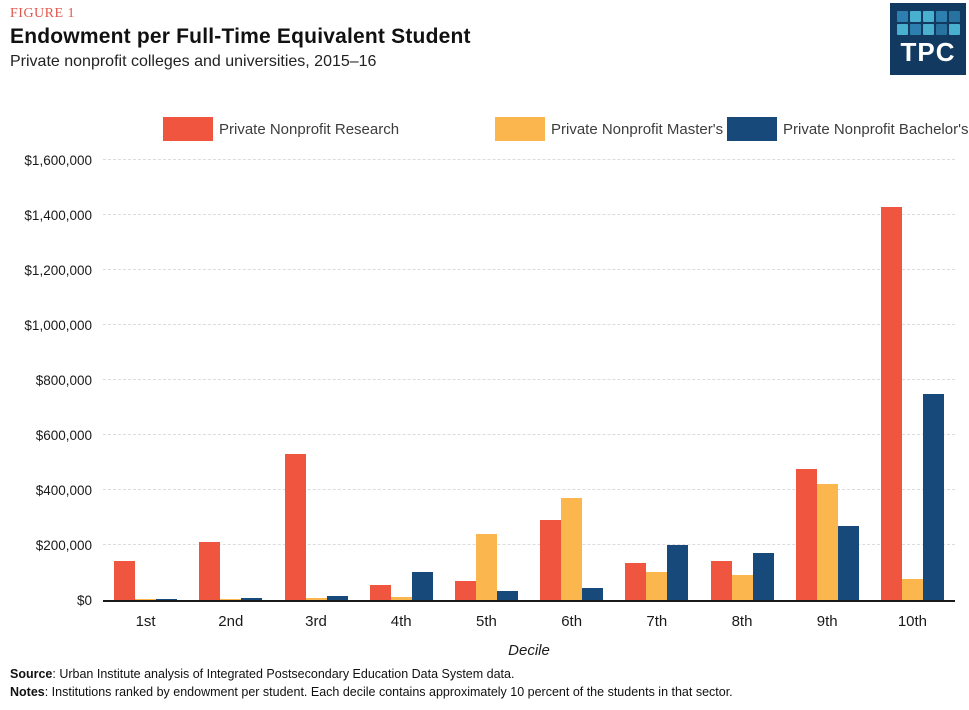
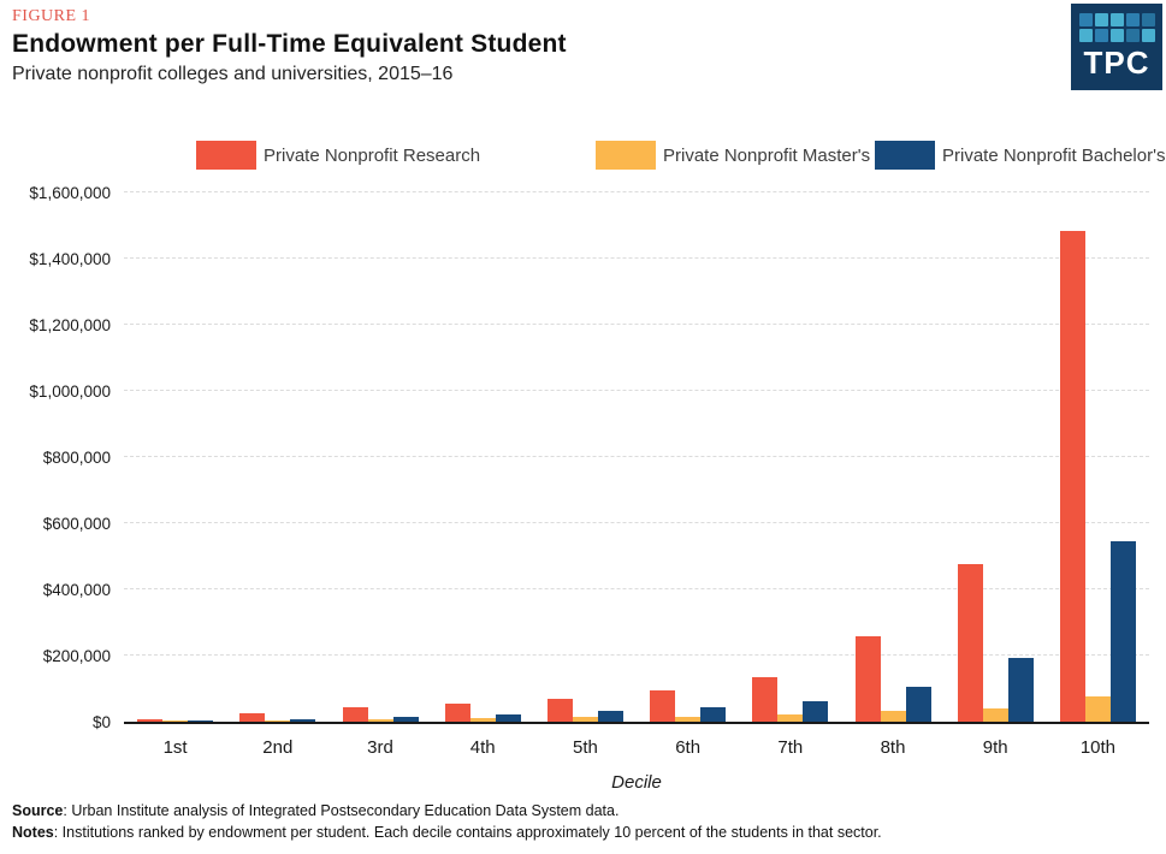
Private Nonprofit Research/1st: $140000 -> $10000
Private Nonprofit Research/2nd: $210000 -> $20000
Private Nonprofit Research/3rd: $530000 -> $40000
Private Nonprofit Bachelor's/4th: $100000 -> $20000
Private Nonprofit Master's/5th: $240000 -> $10000
Private Nonprofit Research/6th: $290000 -> $90000
Private Nonprofit Master's/6th: $370000 -> $20000
Private Nonprofit Master's/7th: $100000 -> $20000
Private Nonprofit Bachelor's/7th: $200000 -> $60000
Private Nonprofit Research/8th: $140000 -> $260000
Private Nonprofit Master's/8th: $90000 -> $30000
Private Nonprofit Bachelor's/8th: $170000 -> $100000
Private Nonprofit Master's/9th: $420000 -> $40000
Private Nonprofit Bachelor's/9th: $270000 -> $190000
Private Nonprofit Research/10th: $1430000 -> $1480000
Private Nonprofit Bachelor's/10th: $750000 -> $550000
